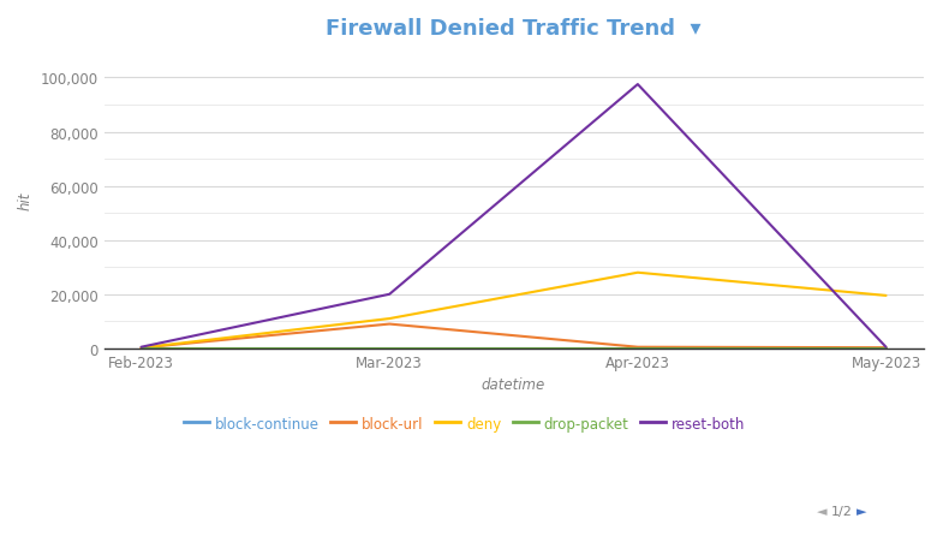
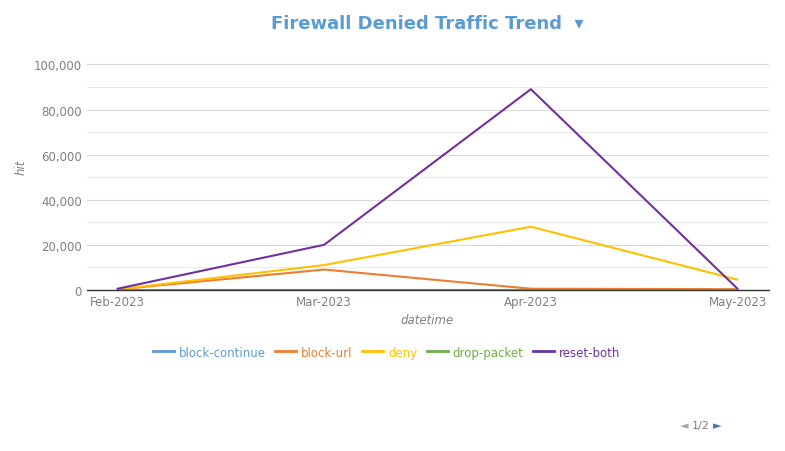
reset-both/Apr-2023: 97,500 -> 89,000
deny/May-2023: 19,500 -> 4,500
